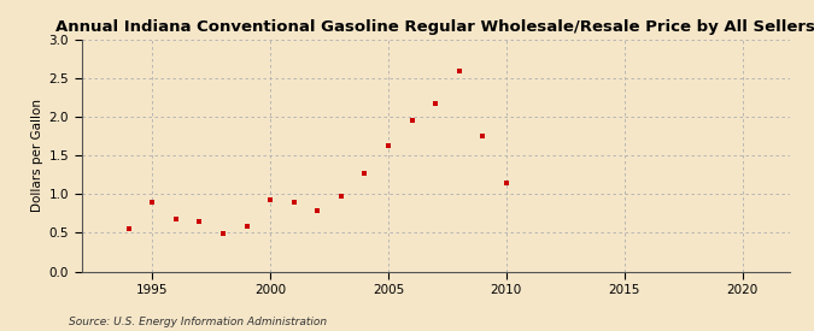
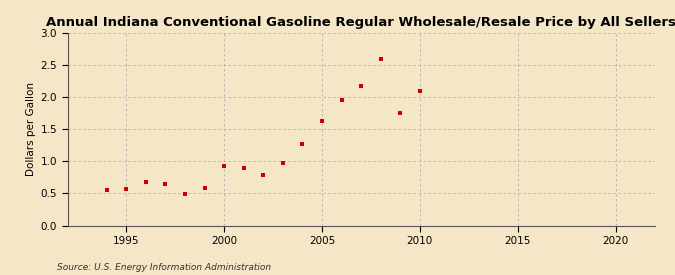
1995: 0.90 -> 0.57
2010: 1.14 -> 2.10
